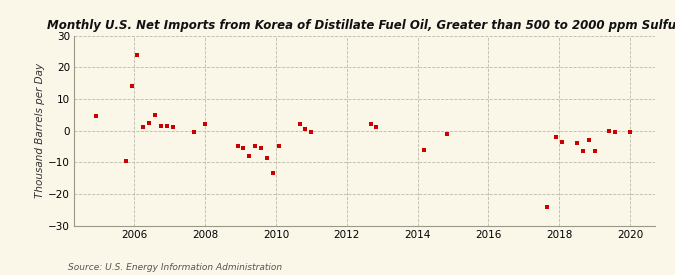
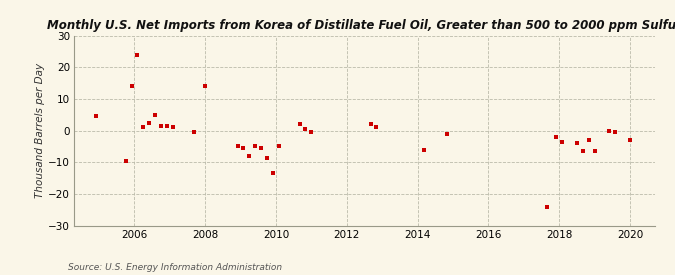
2008: 2.0 -> 14.0
2020: -0.5 -> -3.0
